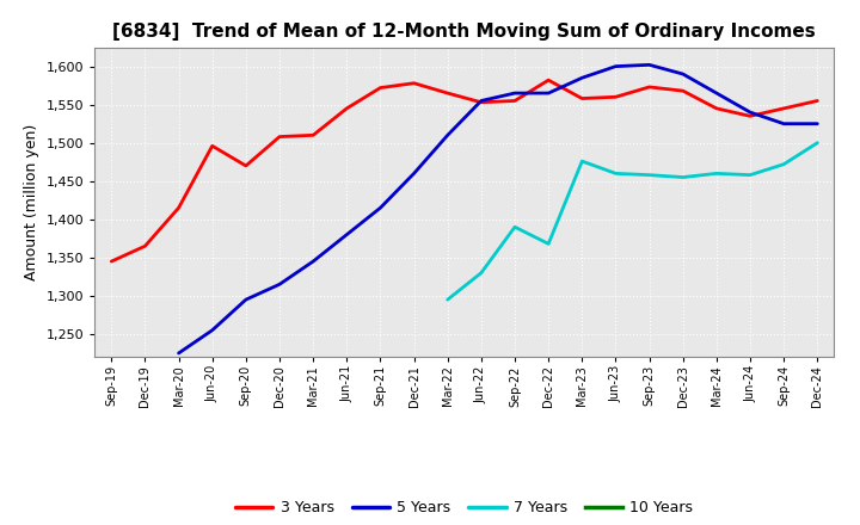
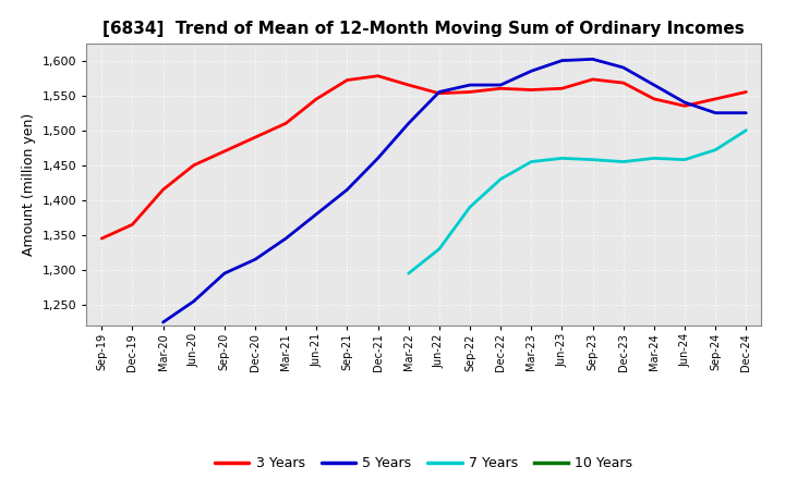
3 Years/Jun-20: 1,496 -> 1,450
3 Years/Dec-20: 1,508 -> 1,490
3 Years/Dec-22: 1,582 -> 1,560
7 Years/Dec-22: 1,368 -> 1,430
7 Years/Mar-23: 1,476 -> 1,455
